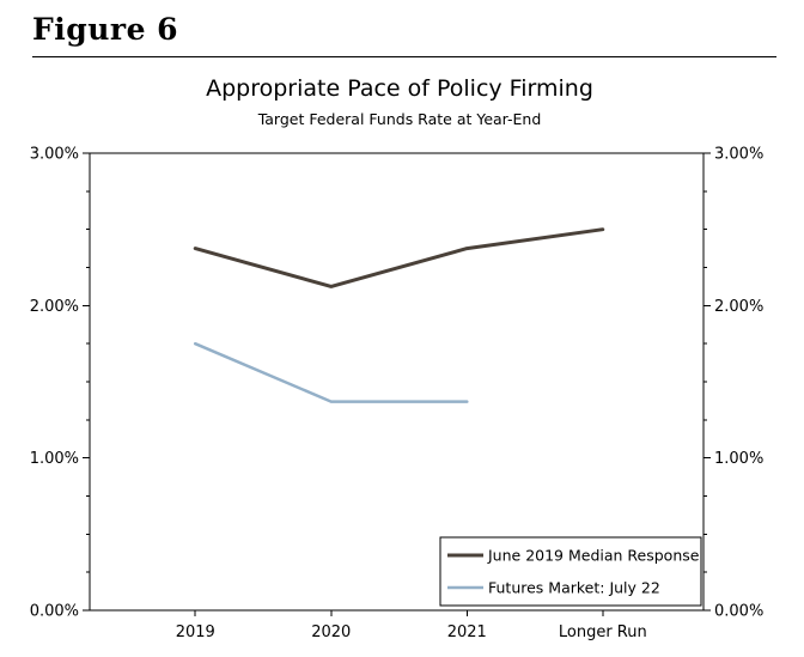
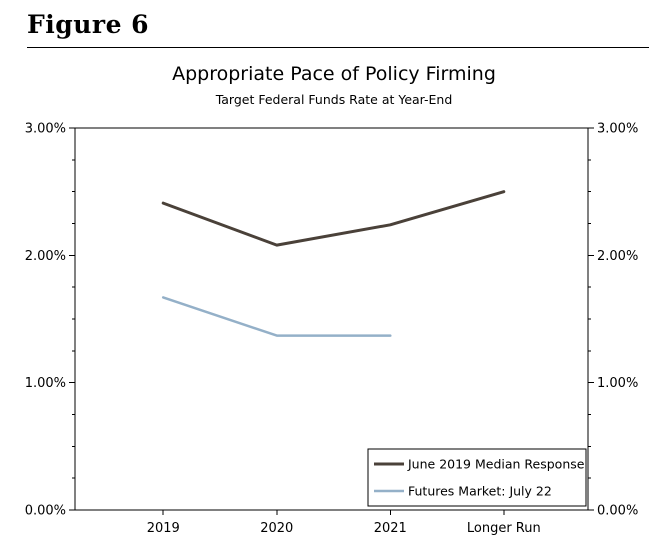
June 2019 Median Response/2019: 2.38% -> 2.41%
Futures Market: July 22/2019: 1.75% -> 1.67%
June 2019 Median Response/2020: 2.12% -> 2.08%
June 2019 Median Response/2021: 2.38% -> 2.24%
